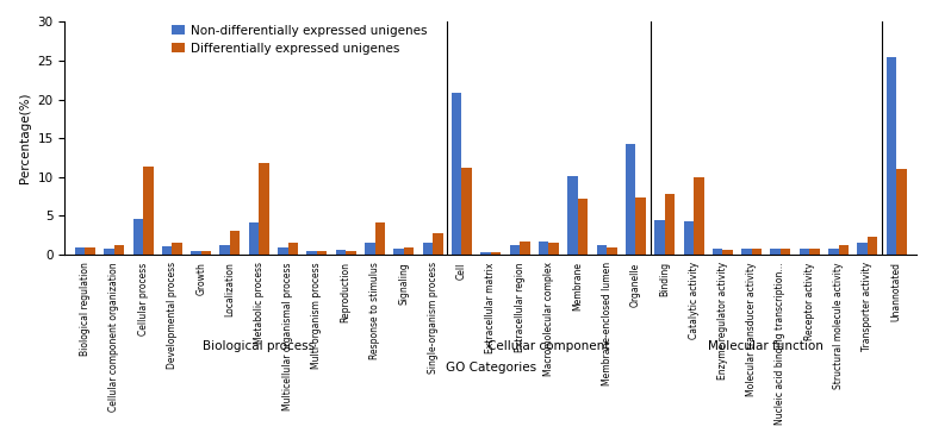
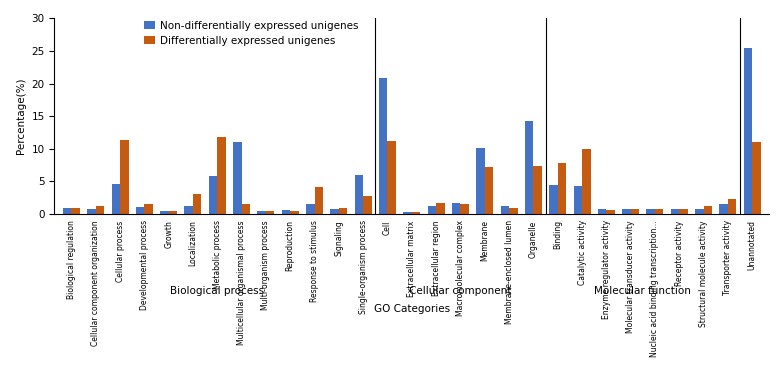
Non-differentially expressed unigenes/Metabolic process: 4.2 -> 5.8
Non-differentially expressed unigenes/Multicellular organismal process: 0.9 -> 11.0
Non-differentially expressed unigenes/Single-organism process: 1.5 -> 6.0
